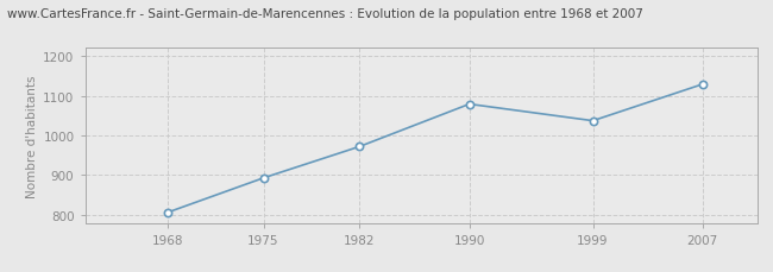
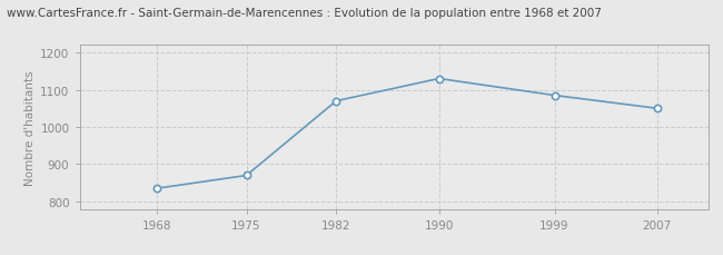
1968: 806 -> 835
1975: 893 -> 870
1982: 972 -> 1070
1990: 1079 -> 1130
1999: 1037 -> 1085
2007: 1129 -> 1050
